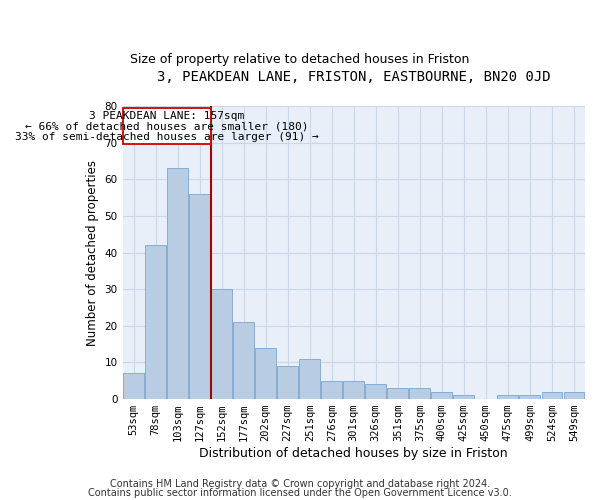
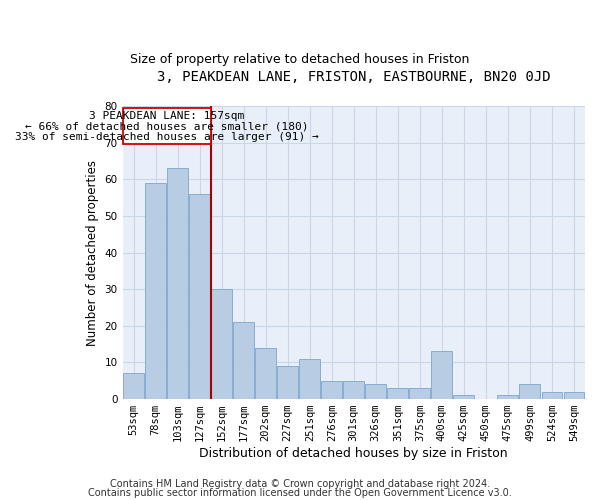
78sqm: 42 -> 59
400sqm: 2 -> 13
499sqm: 1 -> 4
